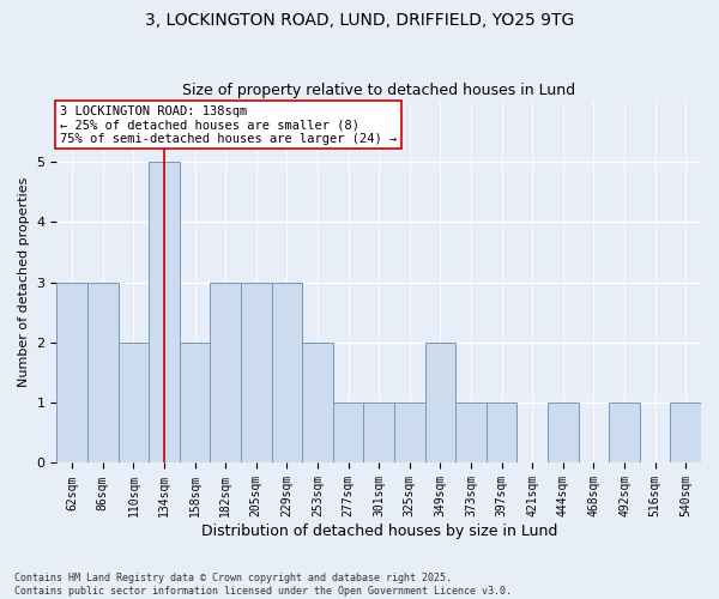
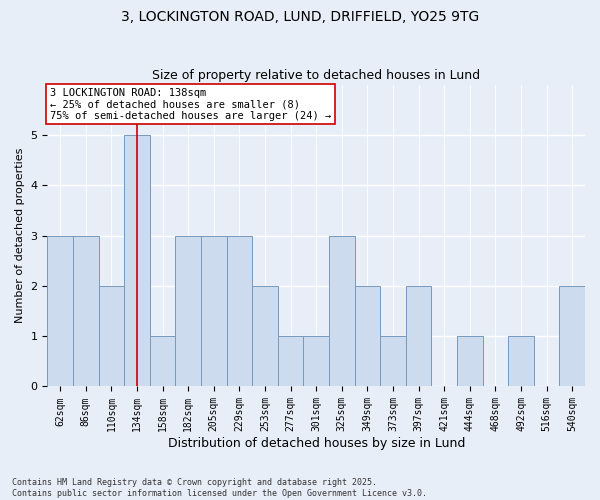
158sqm: 2 -> 1
325sqm: 1 -> 3
397sqm: 1 -> 2
540sqm: 1 -> 2
